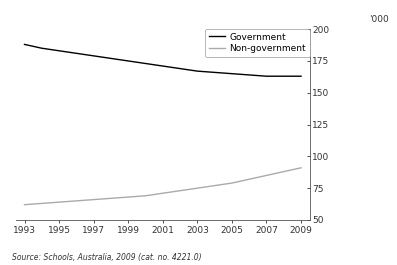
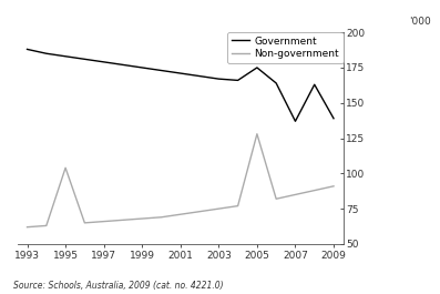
Non-government/1995: 64 -> 104
Government/2005: 165 -> 175
Non-government/2005: 79 -> 128
Government/2007: 163 -> 137
Government/2009: 163 -> 139
